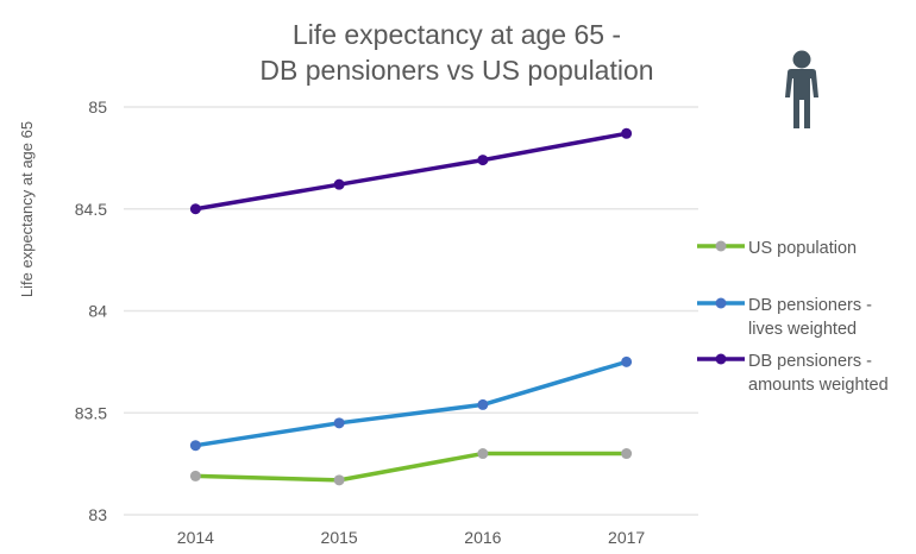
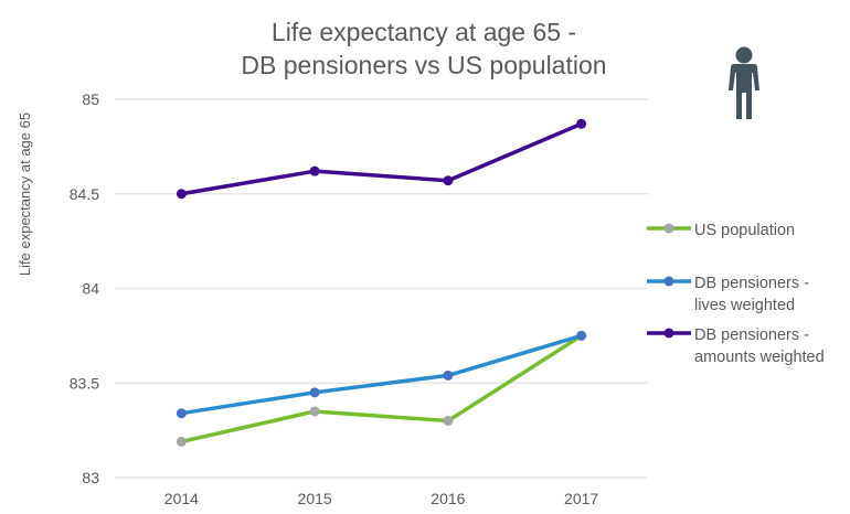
US population/2015: 83.17 -> 83.35
DB pensioners - amounts weighted/2016: 84.74 -> 84.57
US population/2017: 83.30 -> 83.75
